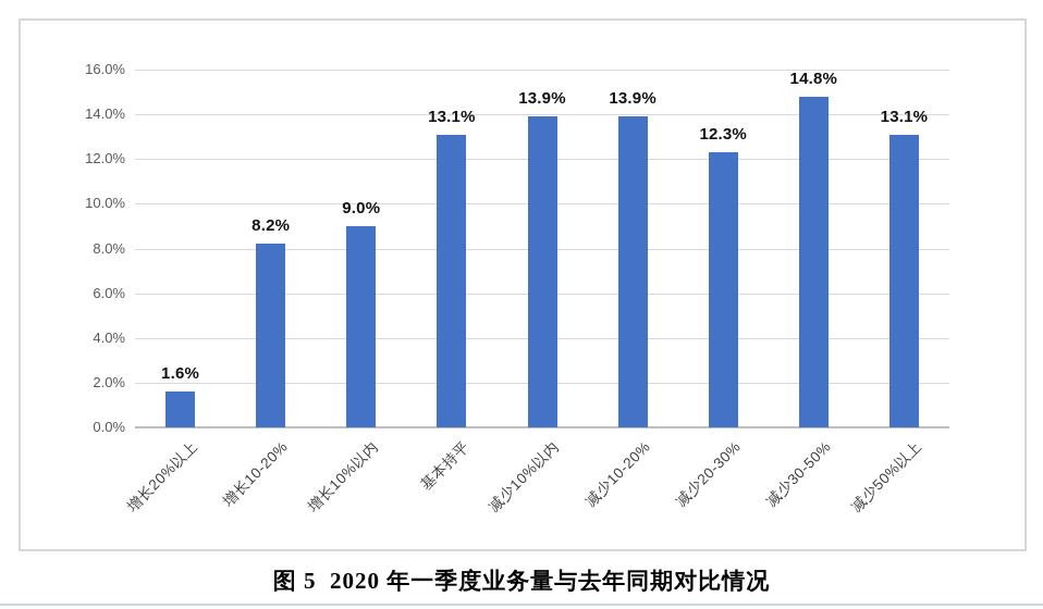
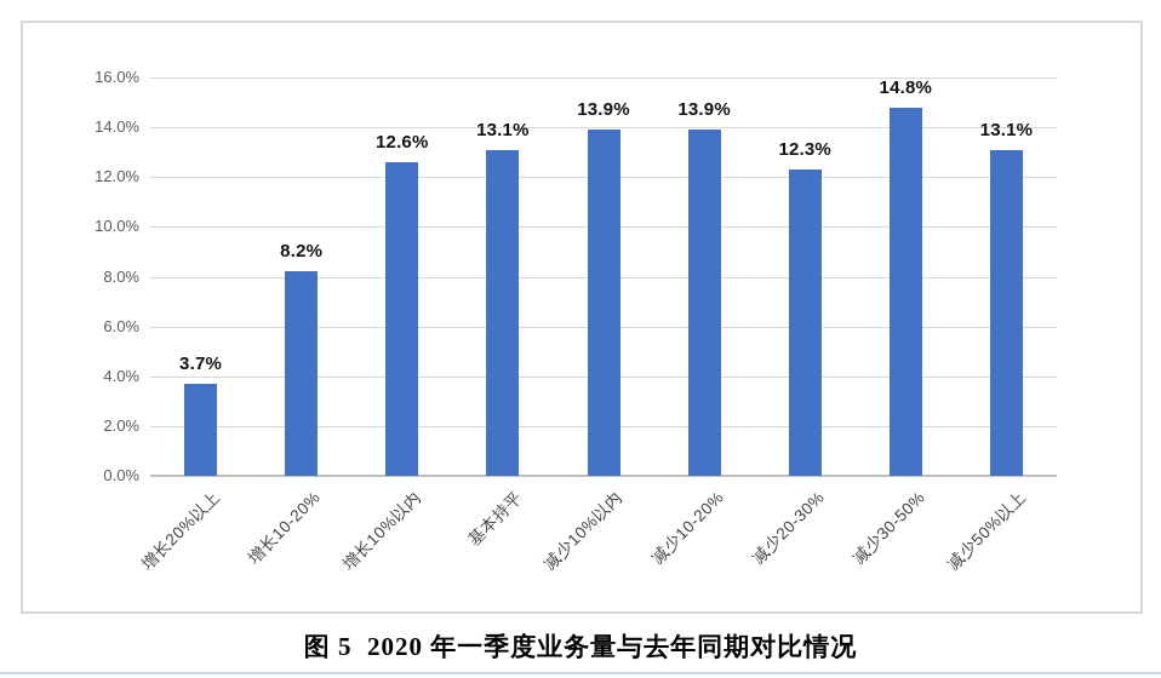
增长20%以上: 1.6% -> 3.7%
增长10%以内: 9.0% -> 12.6%
